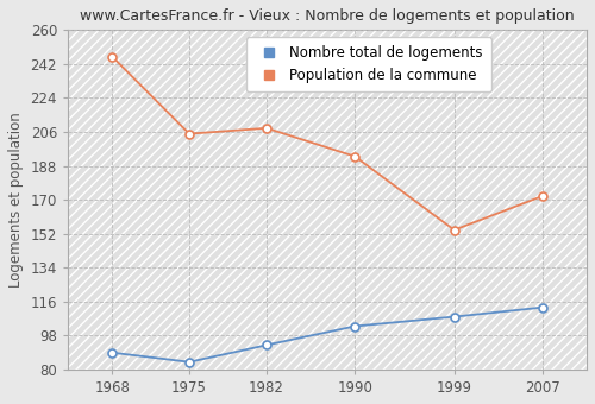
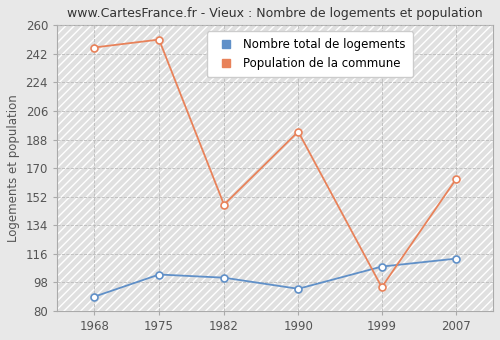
Nombre total de logements/1975: 84 -> 103
Population de la commune/1975: 205 -> 251
Nombre total de logements/1982: 93 -> 101
Population de la commune/1982: 208 -> 147
Nombre total de logements/1990: 103 -> 94
Population de la commune/1999: 154 -> 95
Population de la commune/2007: 172 -> 163
